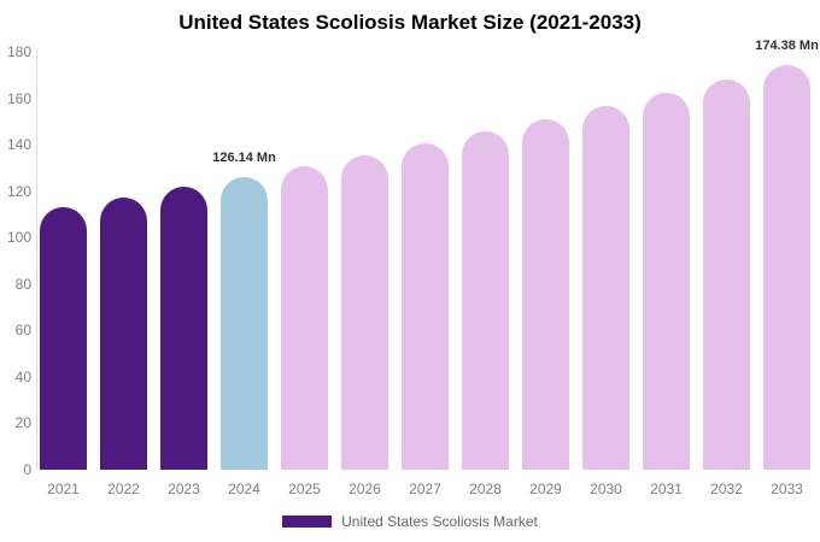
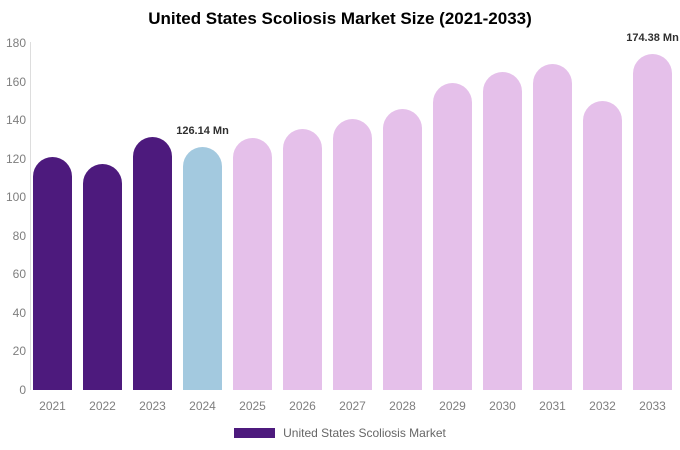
2021: 113 -> 121
2023: 122 -> 131
2029: 151 -> 159
2030: 156 -> 165
2031: 162 -> 169
2032: 168 -> 150
